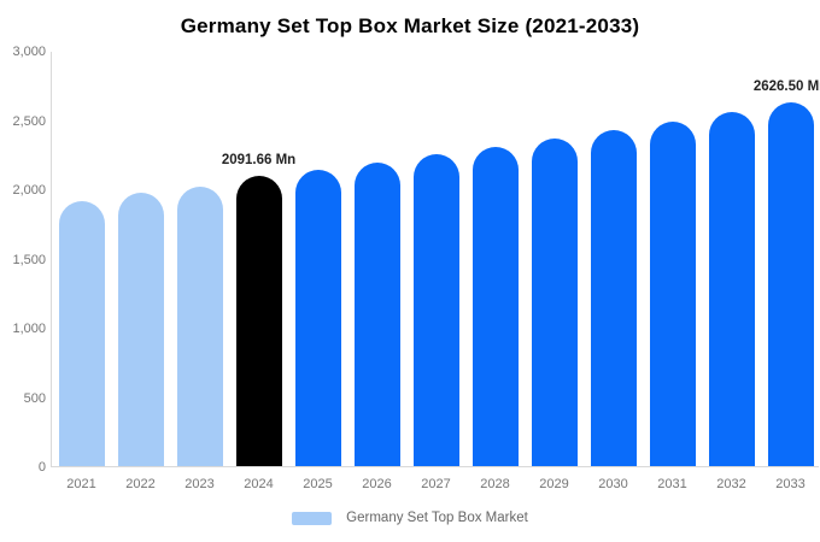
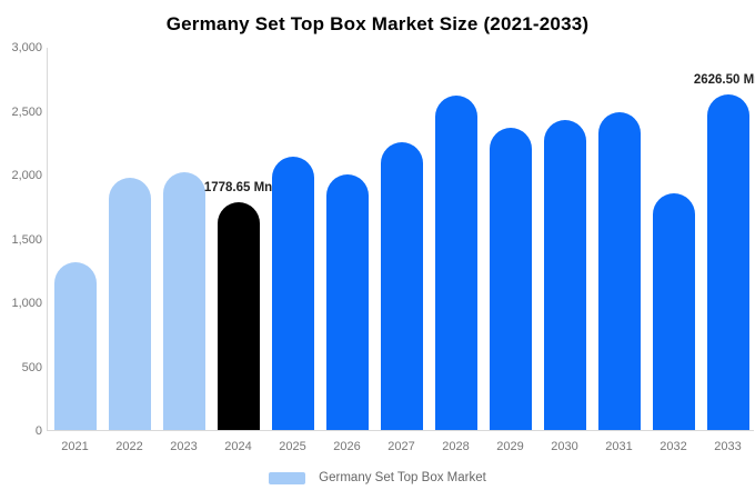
2021: 1910 -> 1310
2024: 2091.66 -> 1778.65
2026: 2190 -> 2000
2028: 2310 -> 2620
2032: 2550 -> 1850
